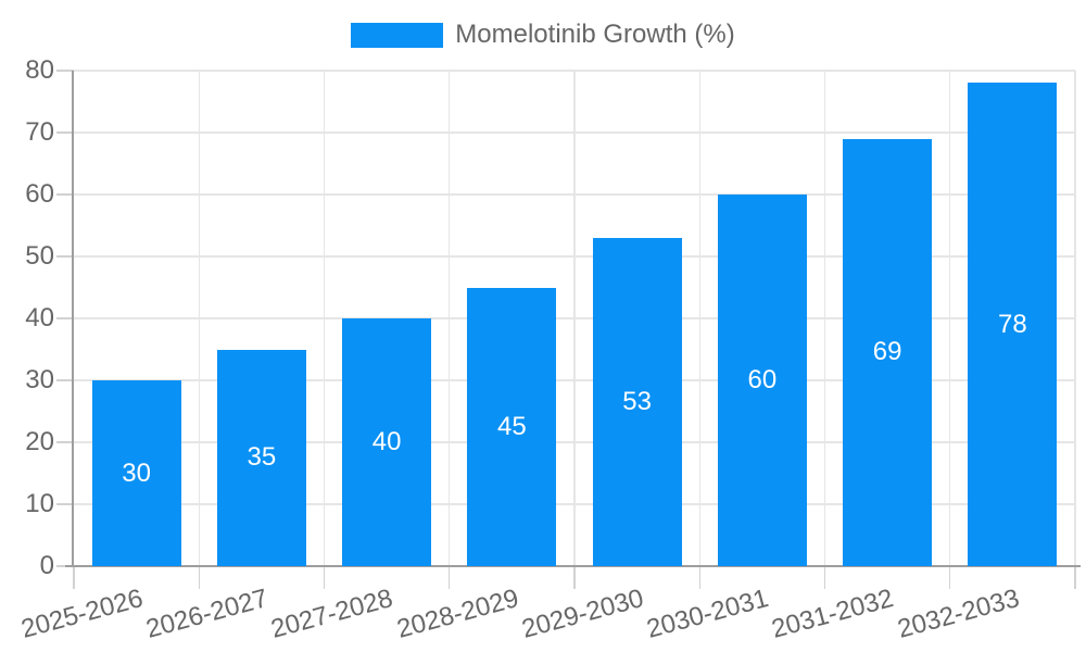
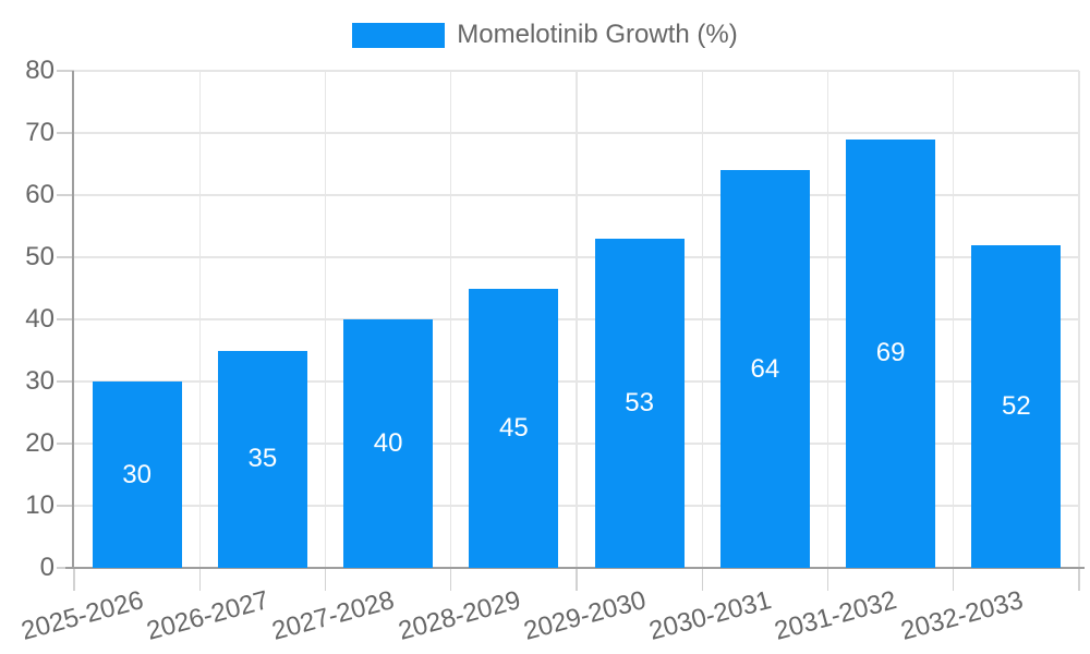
2030-2031: 60 -> 64
2032-2033: 78 -> 52
